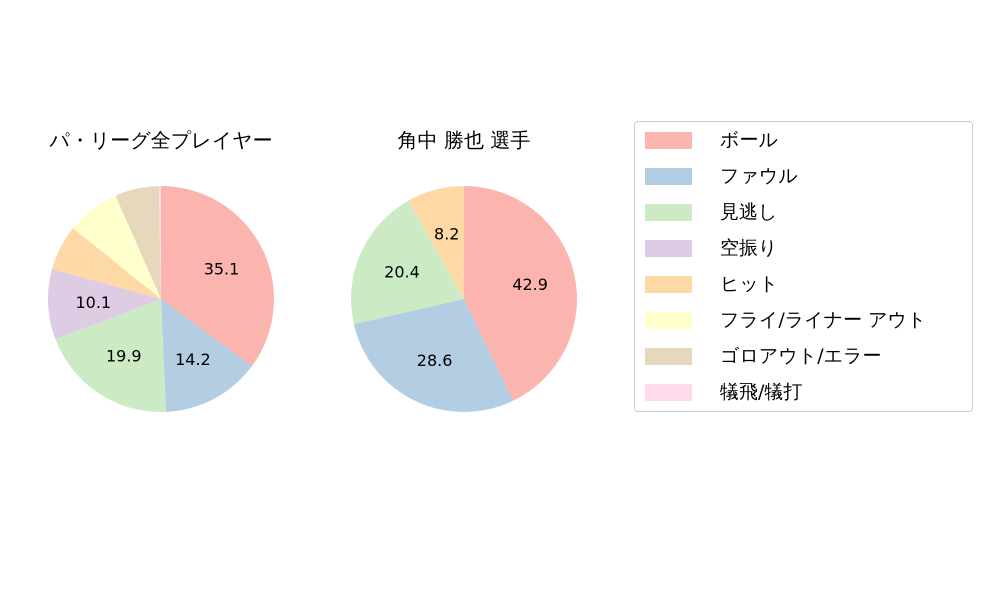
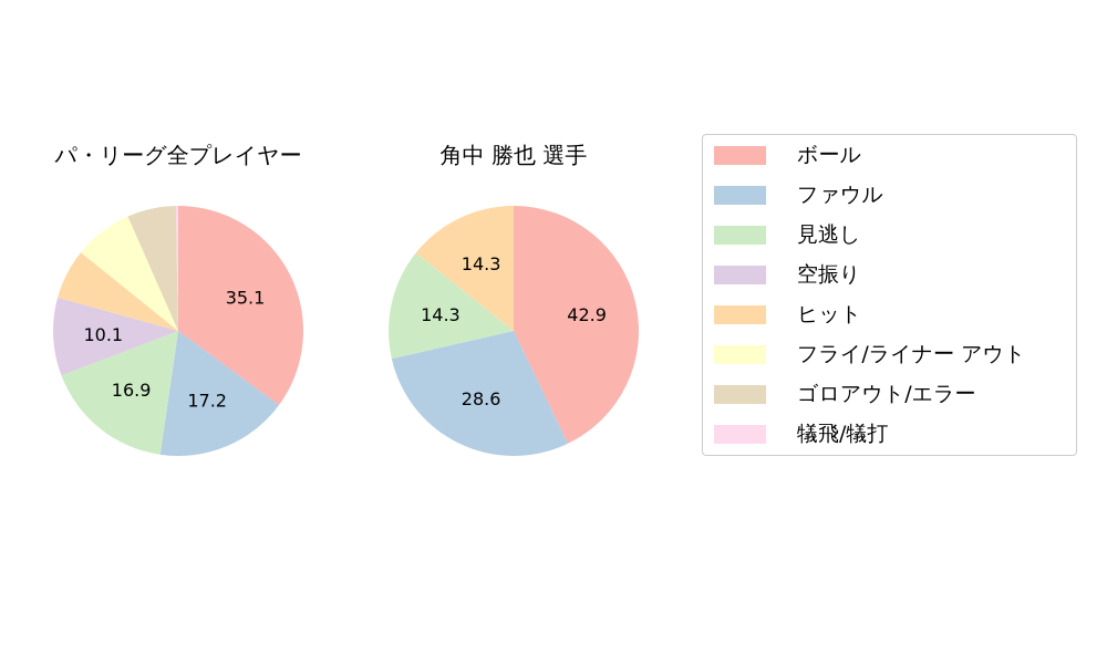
パ・リーグ全プレイヤー/ファウル: 14.2 -> 17.2
パ・リーグ全プレイヤー/見逃し: 19.9 -> 16.9
角中 勝也 選手/見逃し: 20.4 -> 14.3
角中 勝也 選手/ヒット: 8.2 -> 14.3
